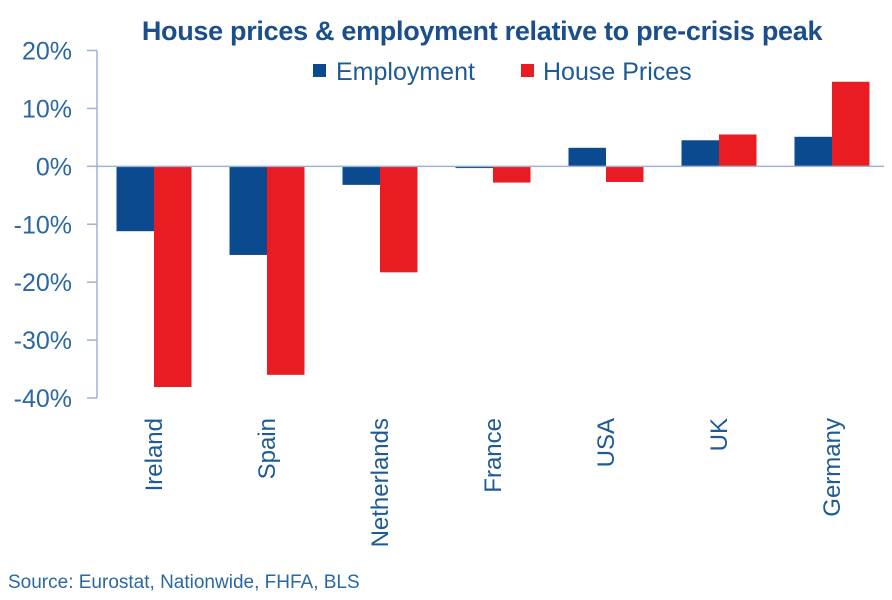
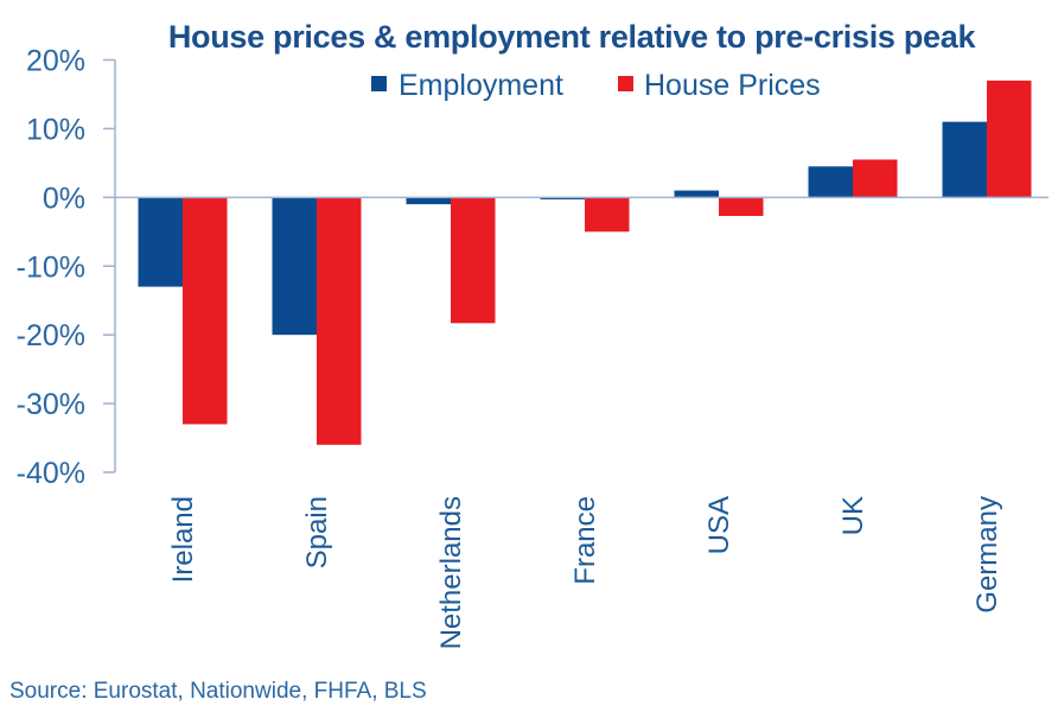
Employment/Ireland: -11% -> -13%
House Prices/Ireland: -38% -> -33%
Employment/Spain: -15% -> -20%
Employment/Netherlands: -3% -> -1%
House Prices/France: -3% -> -5%
Employment/USA: 3% -> 1%
Employment/Germany: 5% -> 11%
House Prices/Germany: 15% -> 17%
